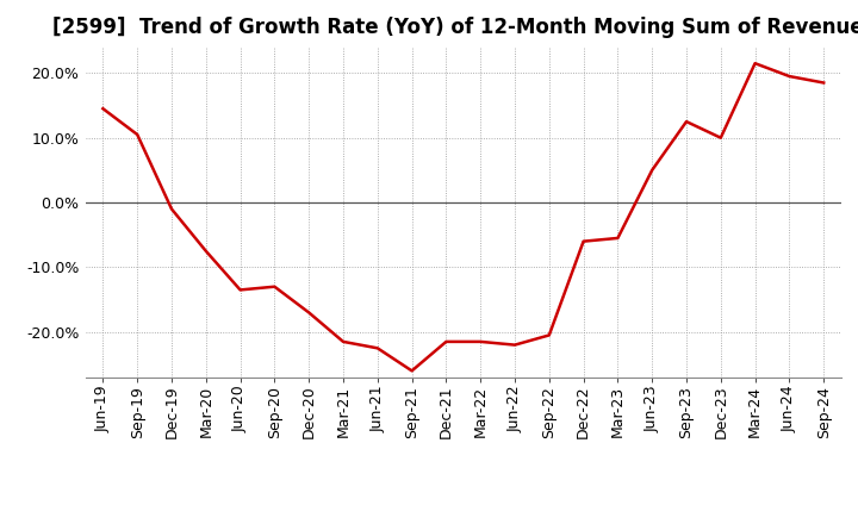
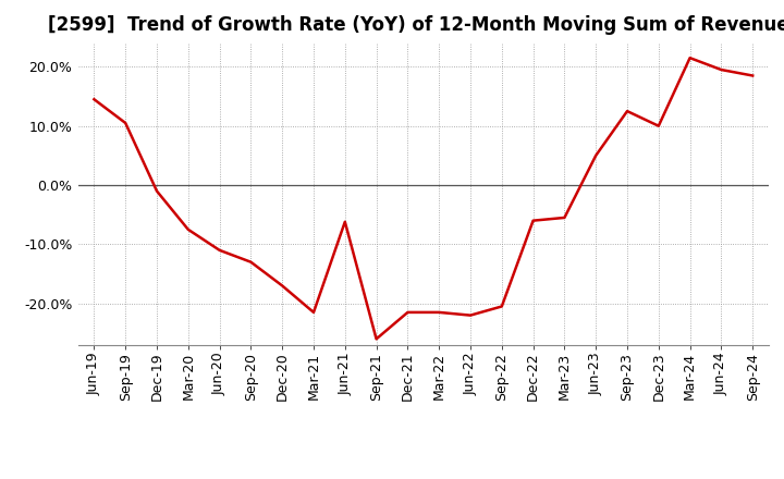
Jun-20: -13.5% -> -11.0%
Jun-21: -22.5% -> -6.2%
